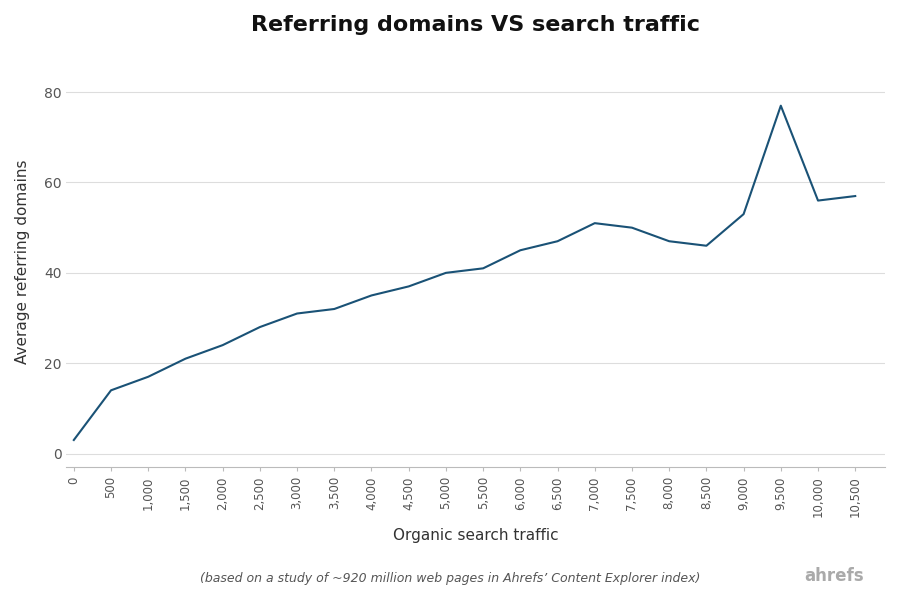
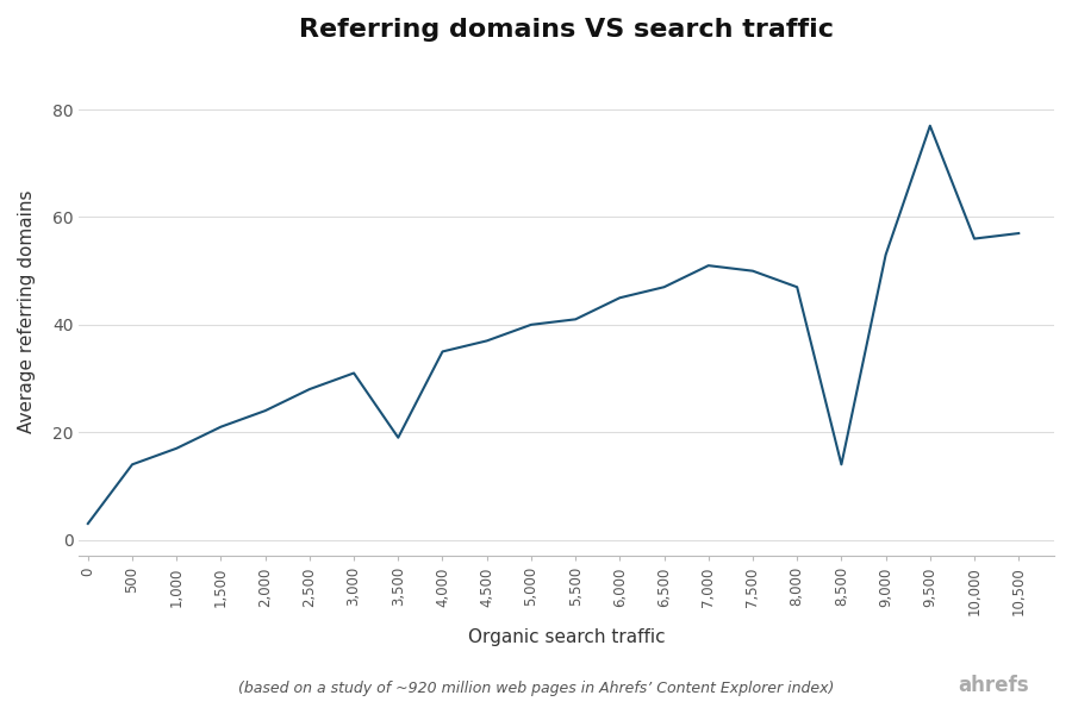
3,500: 32 -> 19
8,500: 46 -> 14
